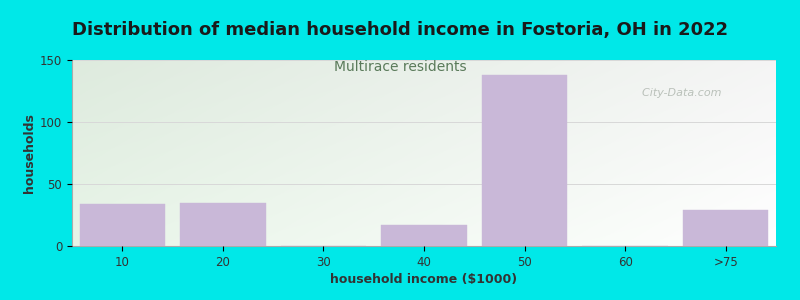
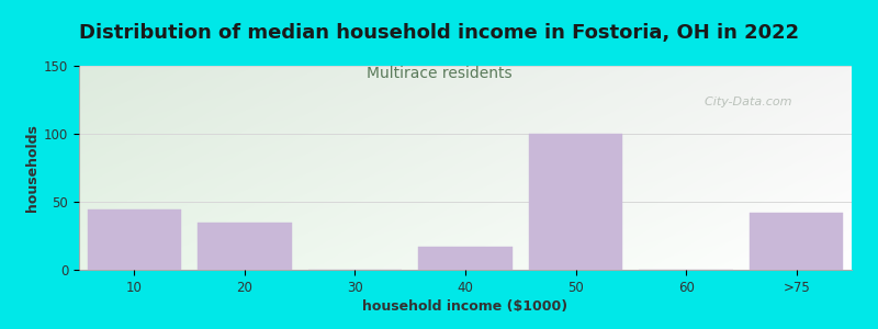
10: 34 -> 44
50: 138 -> 100
>75: 29 -> 42
